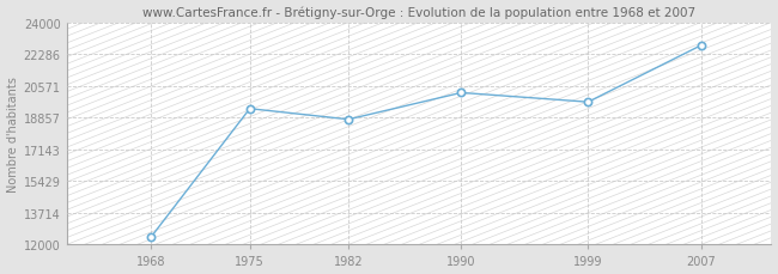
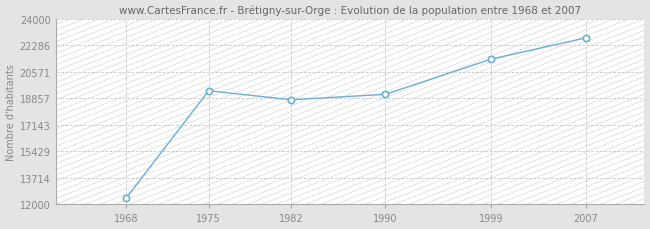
1990: 20200 -> 19100
1999: 19700 -> 21400
